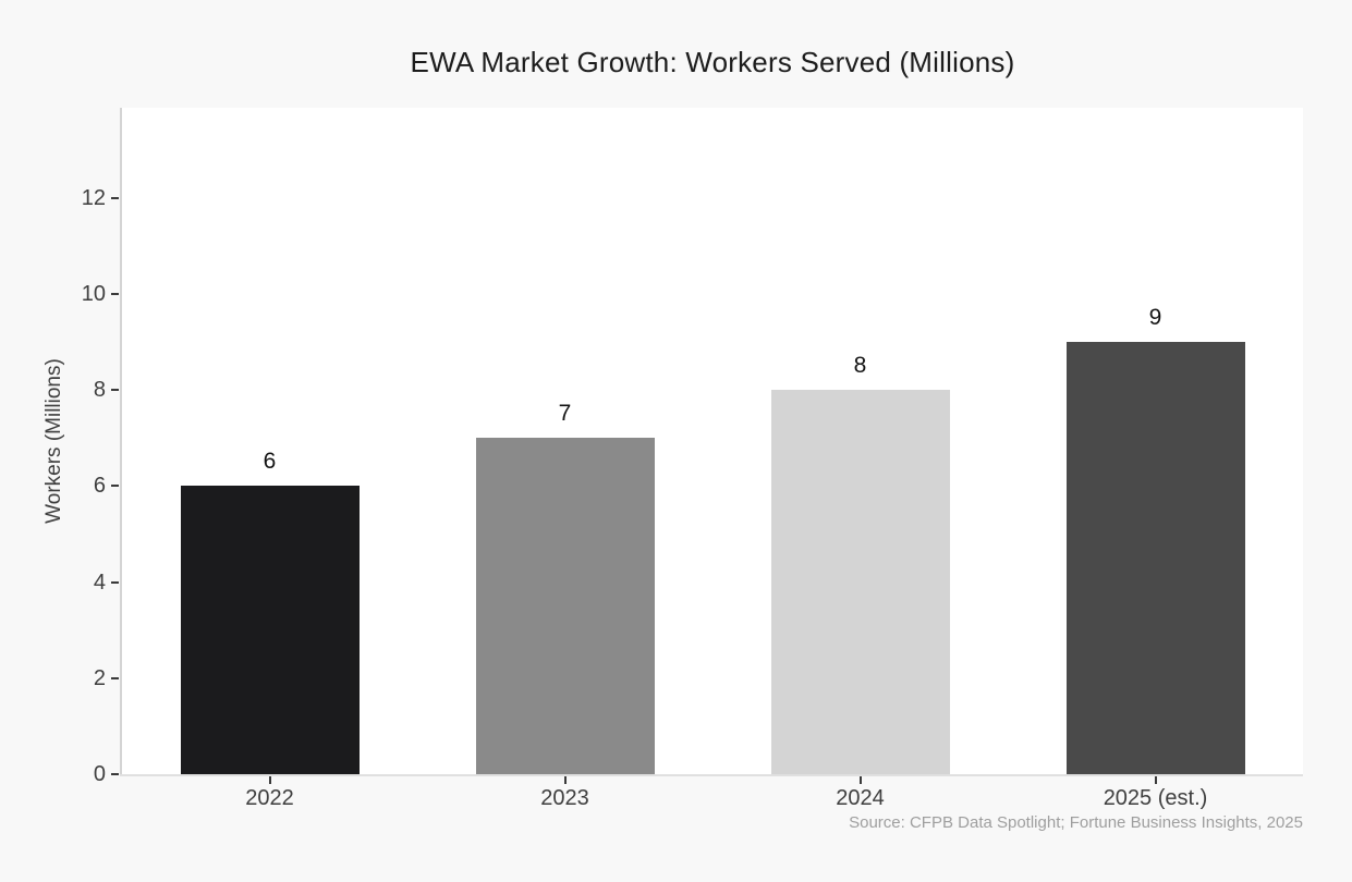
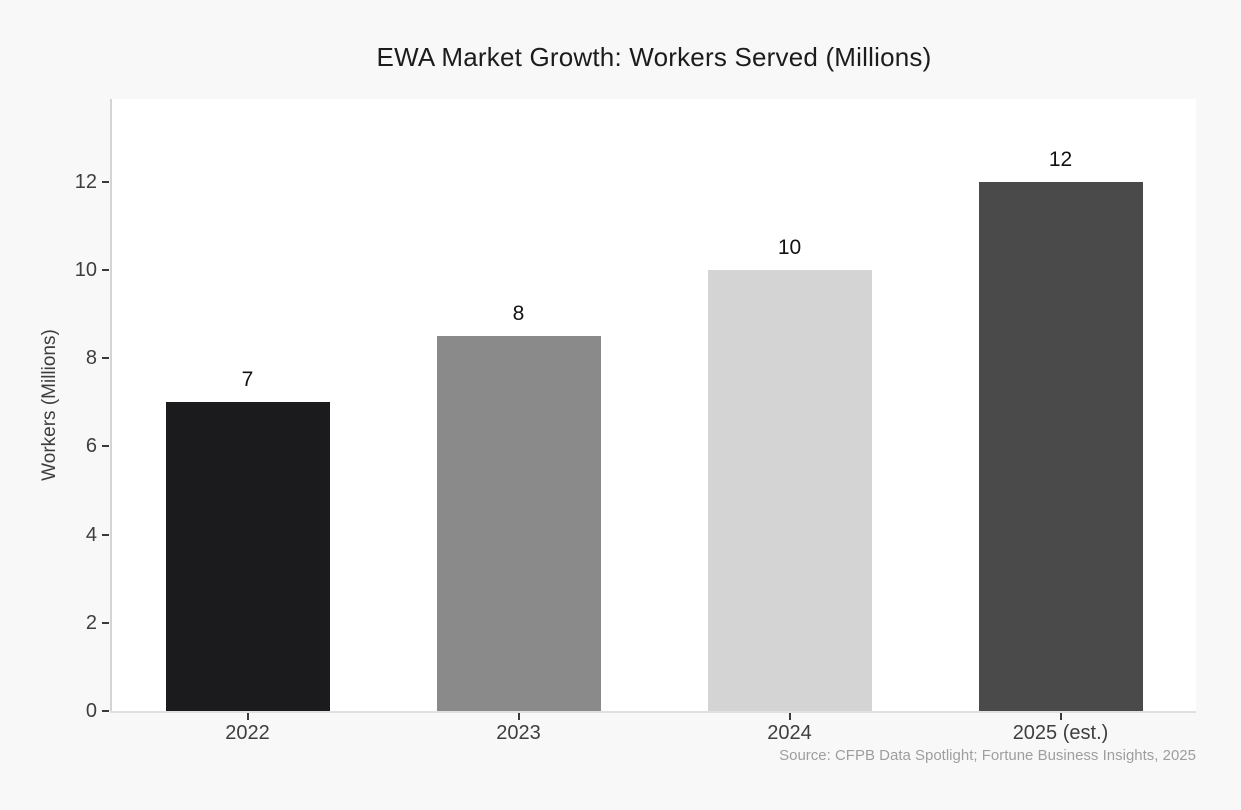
2022: 6 -> 7
2023: 7 -> 8
2024: 8 -> 10
2025 (est.): 9 -> 12
